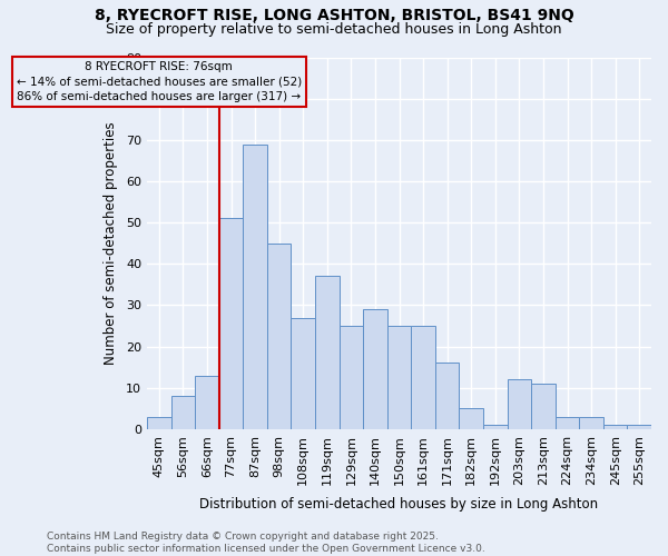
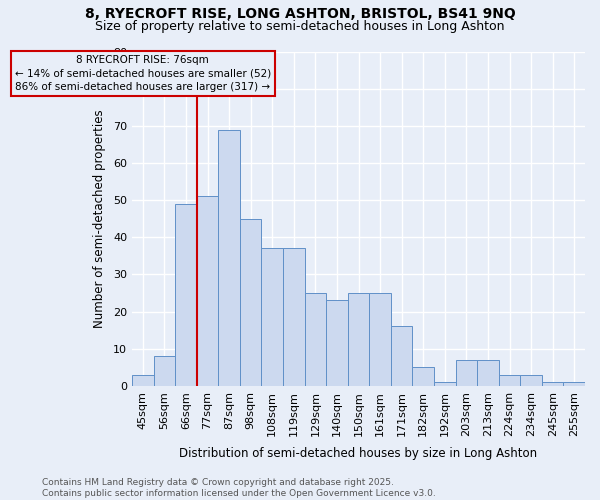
66sqm: 13 -> 49
108sqm: 27 -> 37
140sqm: 29 -> 23
203sqm: 12 -> 7
213sqm: 11 -> 7
